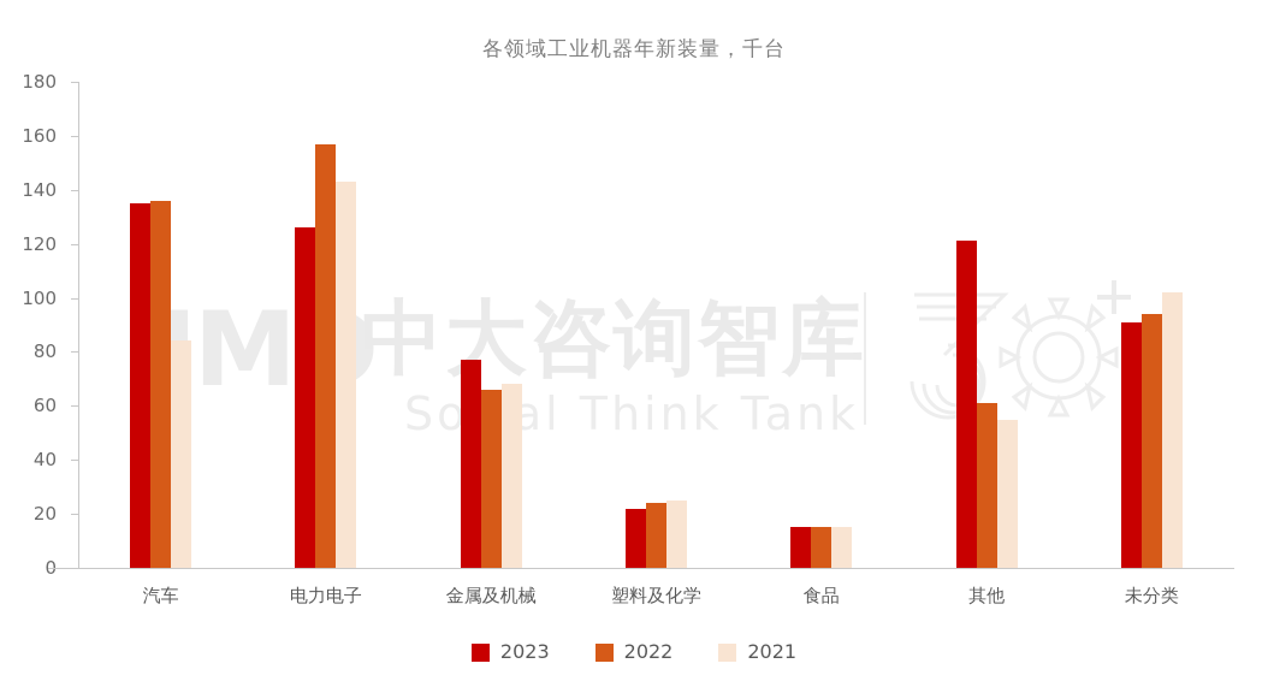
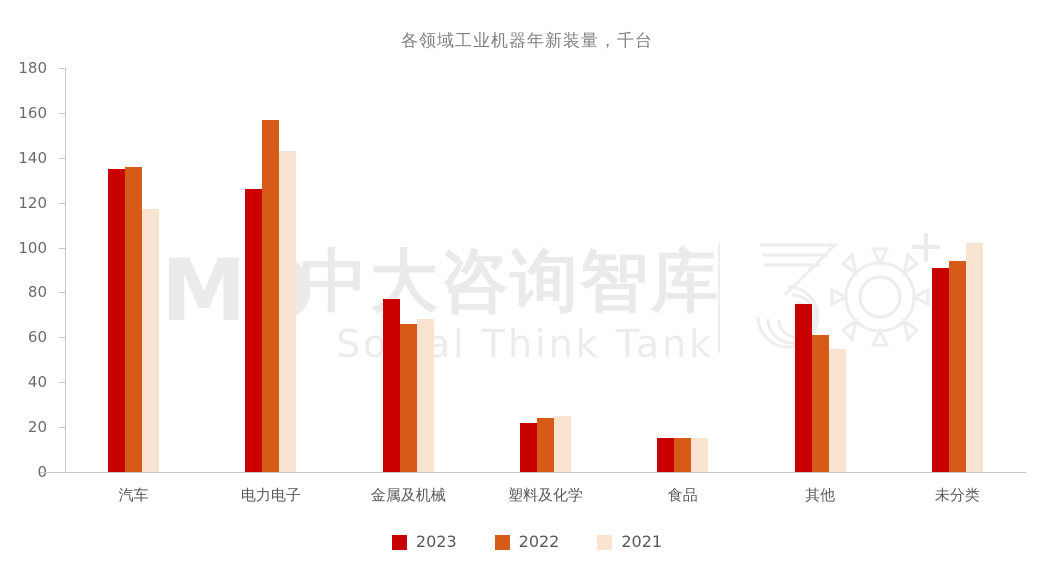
2021/汽车: 84 -> 117
2023/其他: 121 -> 75
